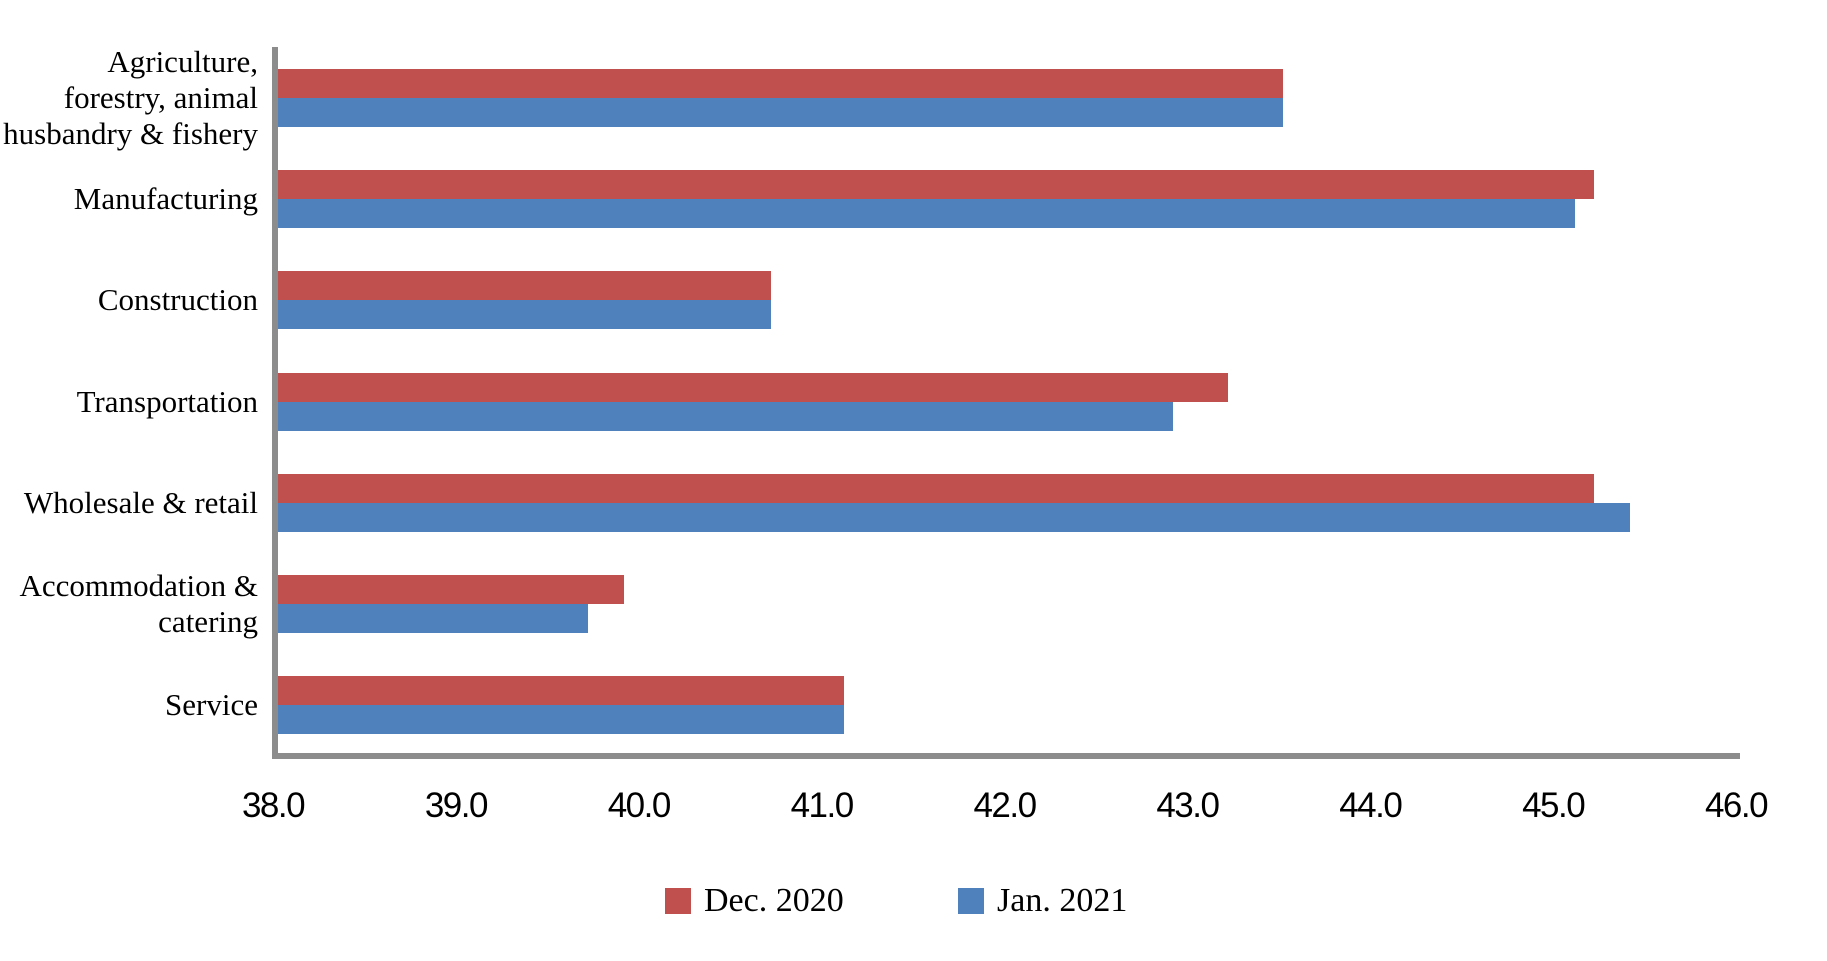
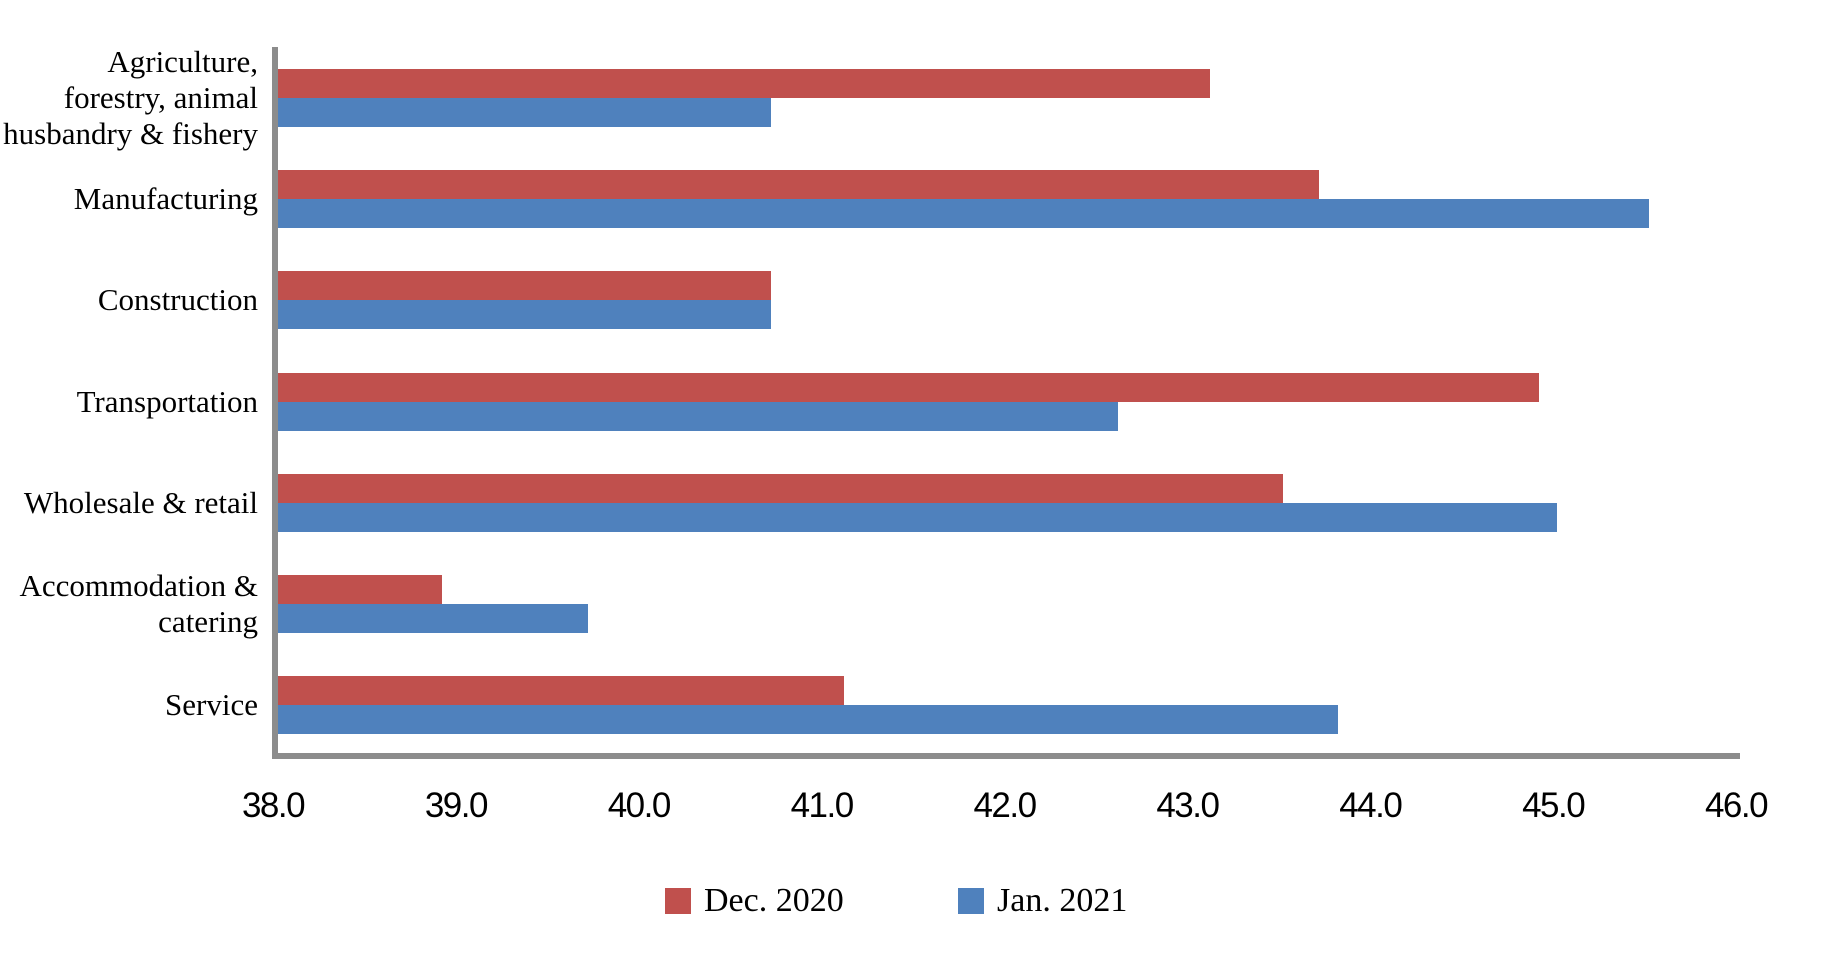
Dec. 2020/Agriculture, forestry, animal husbandry & fishery: 43.5 -> 43.1
Jan. 2021/Agriculture, forestry, animal husbandry & fishery: 43.5 -> 40.7
Dec. 2020/Manufacturing: 45.2 -> 43.7
Jan. 2021/Manufacturing: 45.1 -> 45.5
Dec. 2020/Transportation: 43.2 -> 44.9
Jan. 2021/Transportation: 42.9 -> 42.6
Dec. 2020/Wholesale & retail: 45.2 -> 43.5
Jan. 2021/Wholesale & retail: 45.4 -> 45.0
Dec. 2020/Accommodation & catering: 39.9 -> 38.9
Jan. 2021/Service: 41.1 -> 43.8
